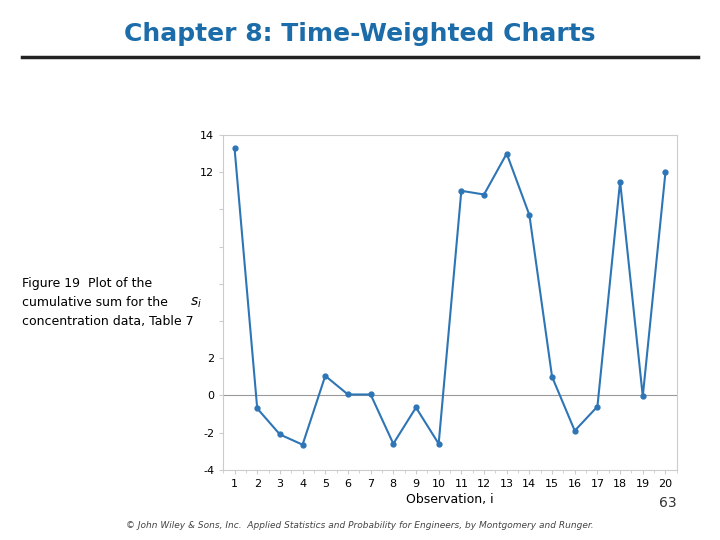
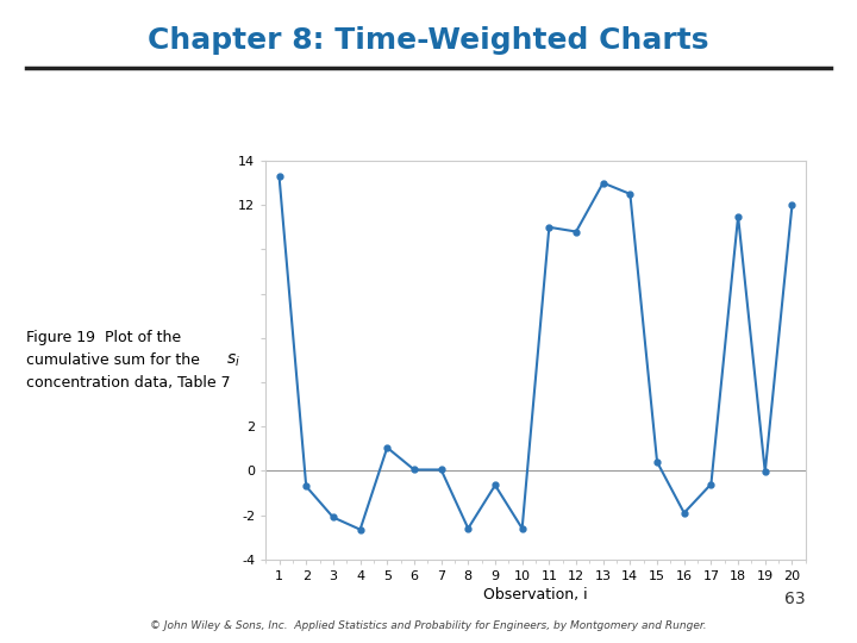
14: 9.7 -> 12.5
15: 1.0 -> 0.4
